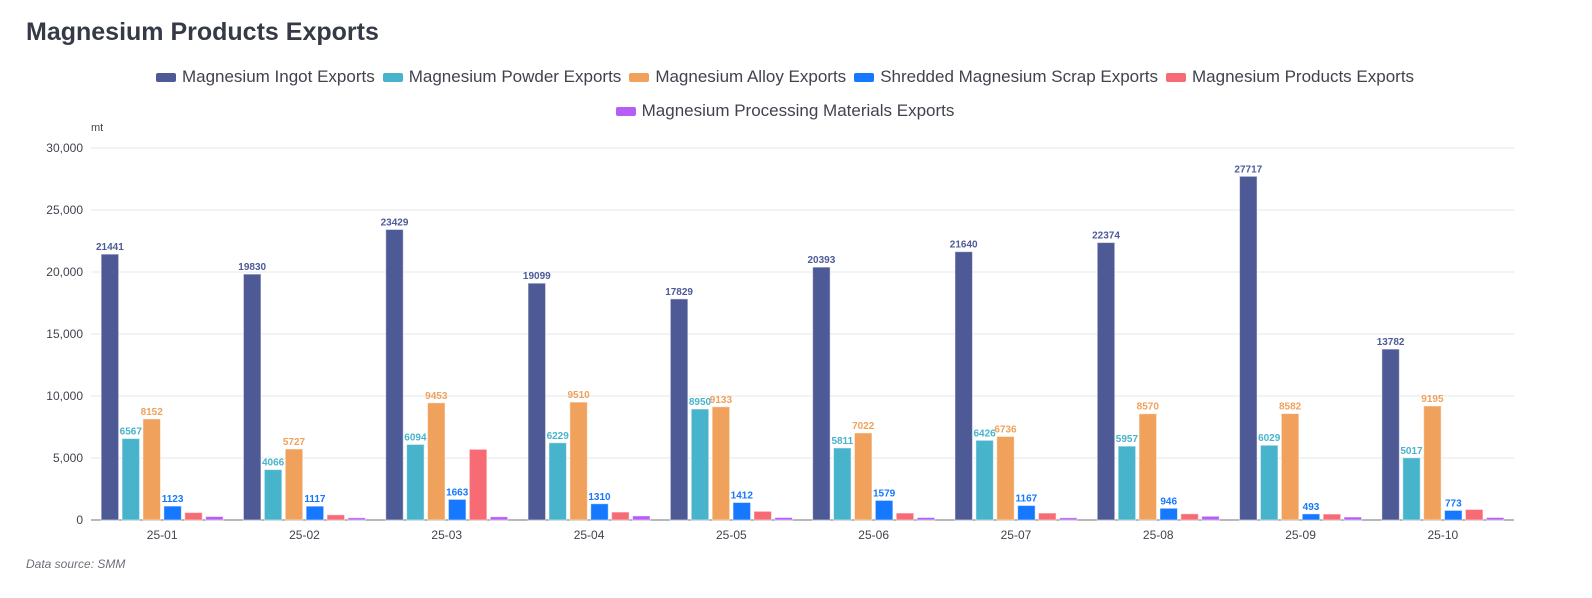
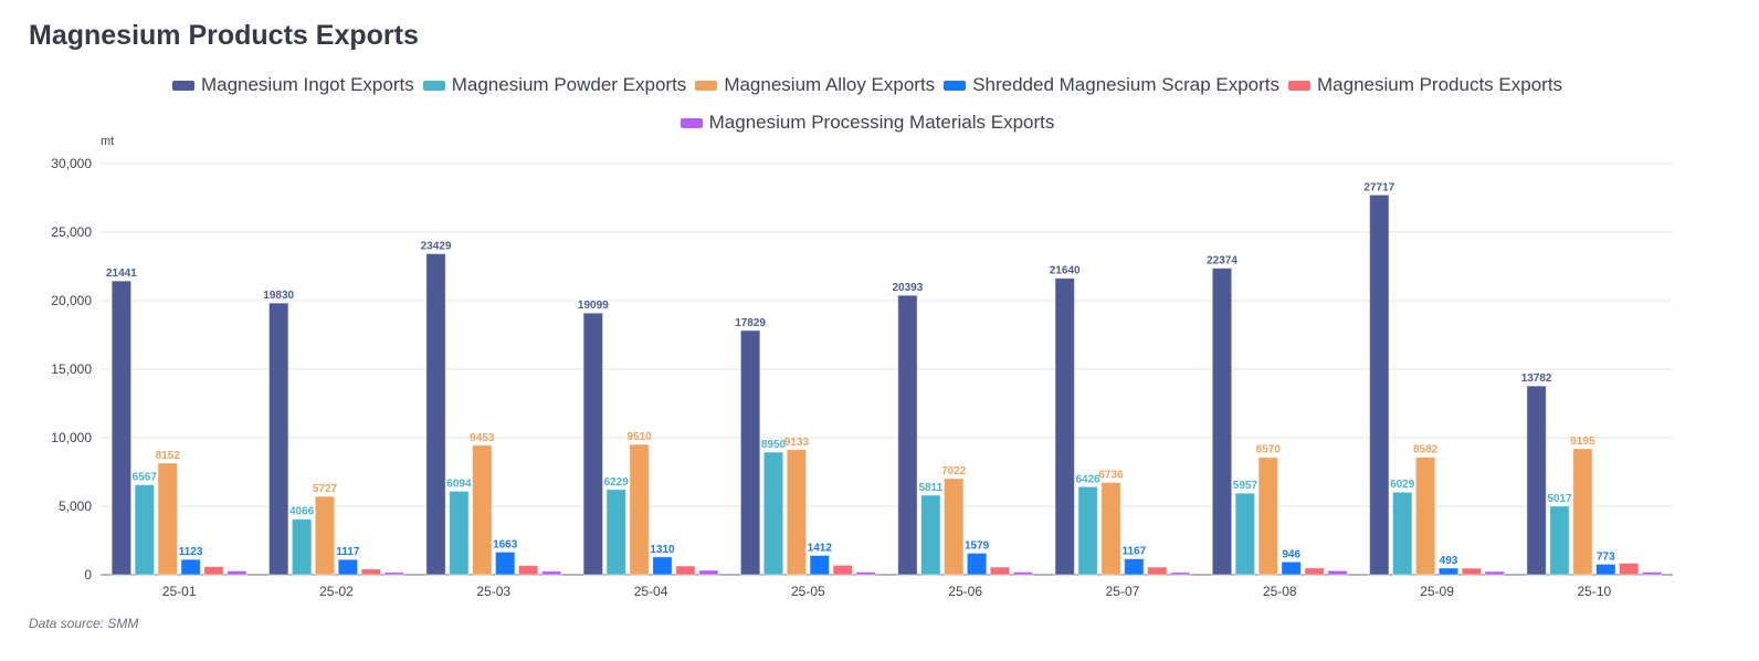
Magnesium Products Exports/25-03: 5700 -> 700
